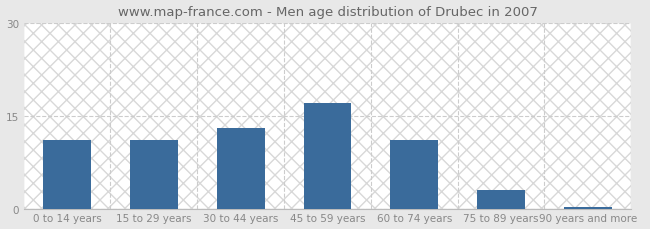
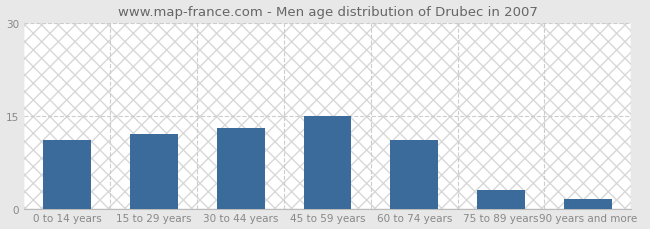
15 to 29 years: 11.0 -> 12.0
45 to 59 years: 17.0 -> 15.0
90 years and more: 0.3 -> 1.6
